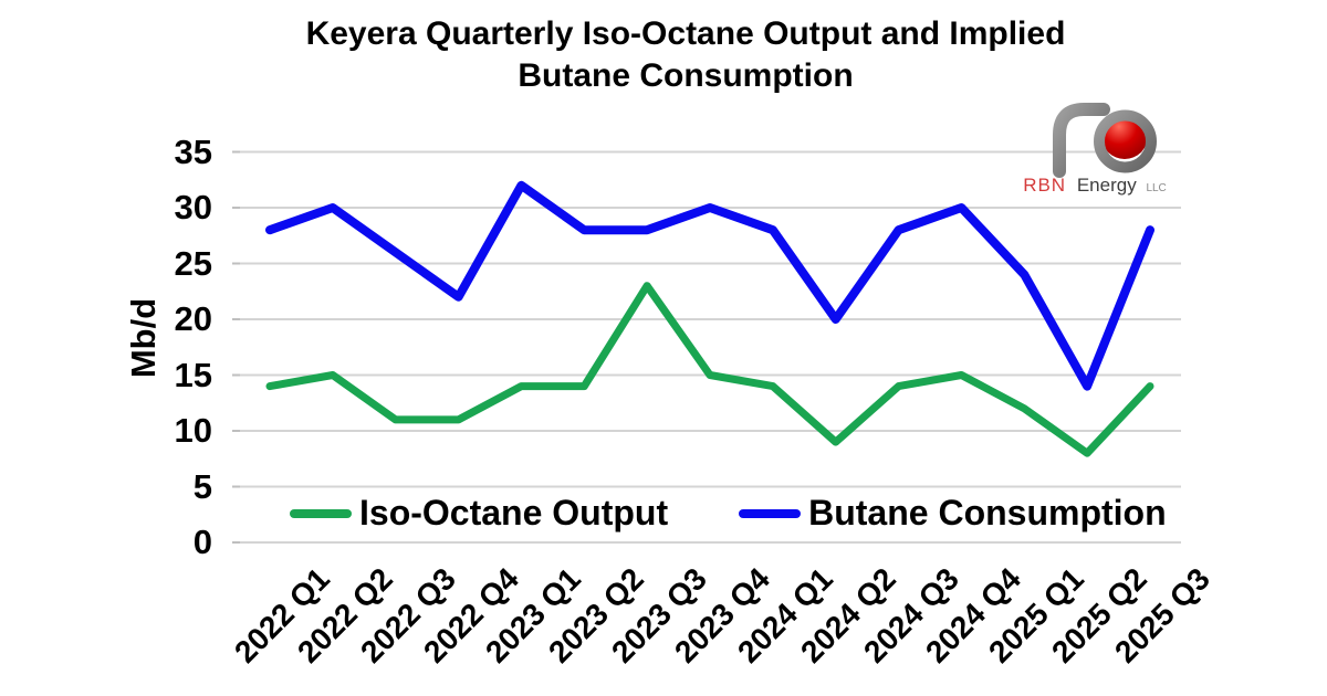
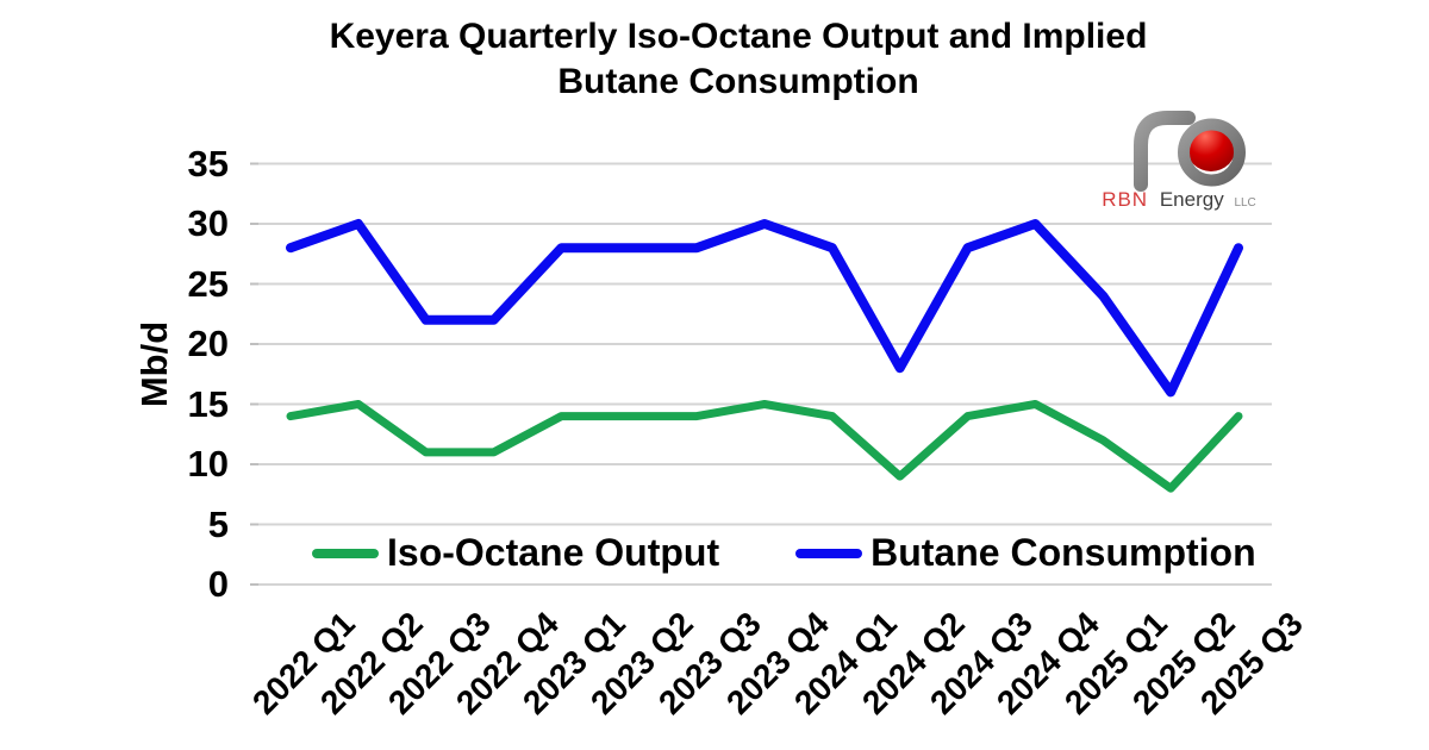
Butane Consumption/2022 Q3: 26 -> 22
Butane Consumption/2023 Q1: 32 -> 28
Iso-Octane Output/2023 Q3: 23 -> 14
Butane Consumption/2024 Q2: 20 -> 18
Butane Consumption/2025 Q2: 14 -> 16
